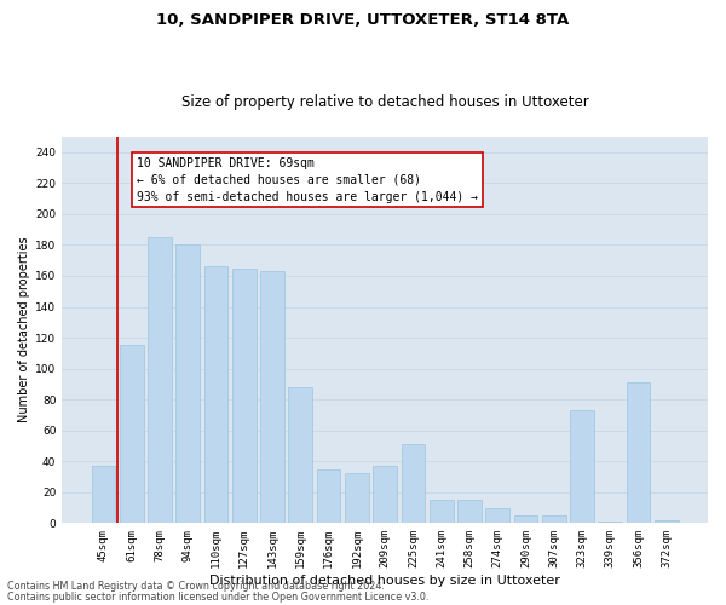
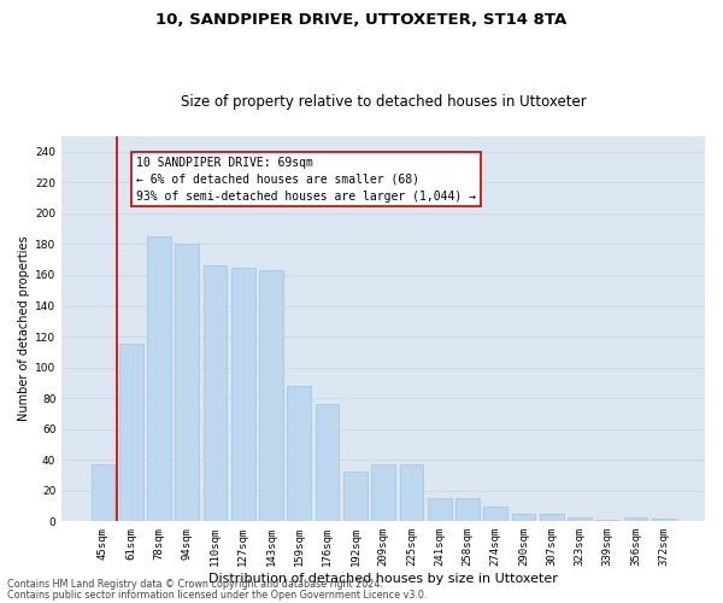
176sqm: 35 -> 76
225sqm: 51 -> 37
323sqm: 73 -> 3
356sqm: 91 -> 3
